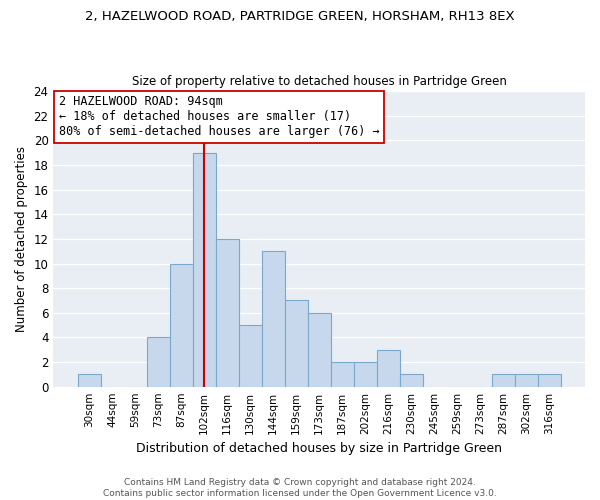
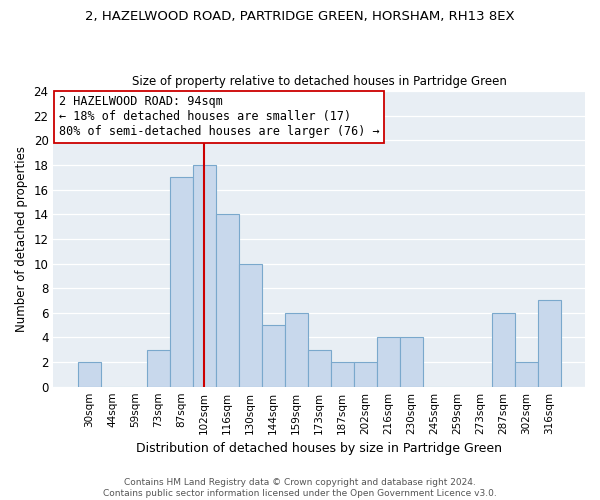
30sqm: 1 -> 2
73sqm: 4 -> 3
87sqm: 10 -> 17
102sqm: 19 -> 18
116sqm: 12 -> 14
130sqm: 5 -> 10
144sqm: 11 -> 5
159sqm: 7 -> 6
173sqm: 6 -> 3
216sqm: 3 -> 4
230sqm: 1 -> 4
287sqm: 1 -> 6
302sqm: 1 -> 2
316sqm: 1 -> 7
